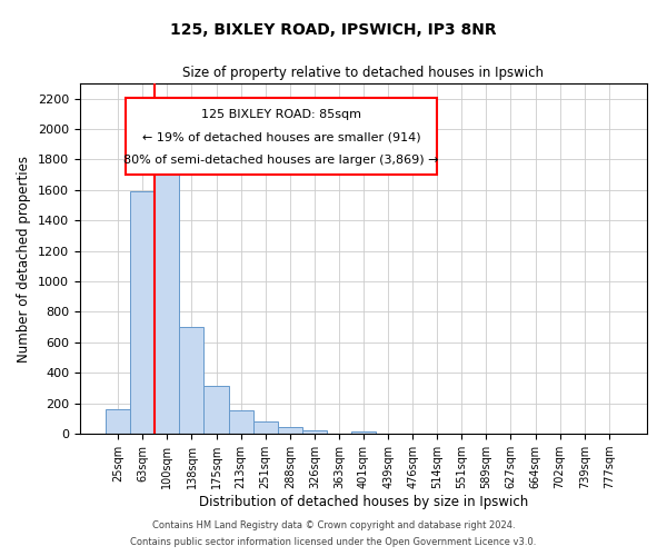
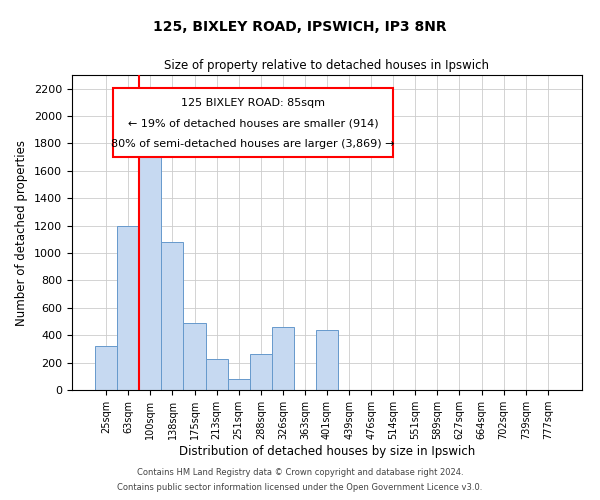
25sqm: 160 -> 320
63sqm: 1590 -> 1200
138sqm: 700 -> 1080
175sqm: 320 -> 490
213sqm: 160 -> 230
288sqm: 40 -> 260
326sqm: 20 -> 460
401sqm: 20 -> 440
